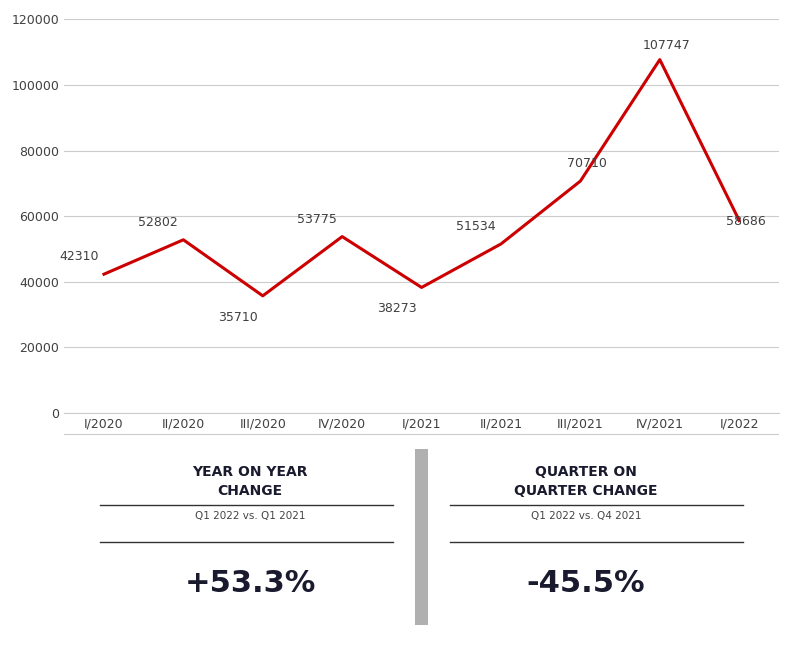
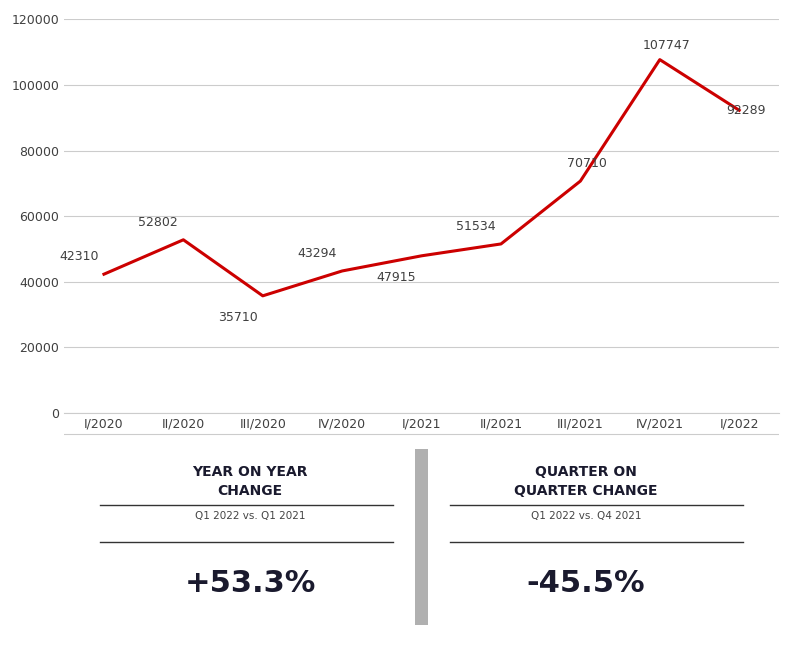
IV/2020: 53775 -> 43294
I/2021: 38273 -> 47915
I/2022: 58686 -> 92289
